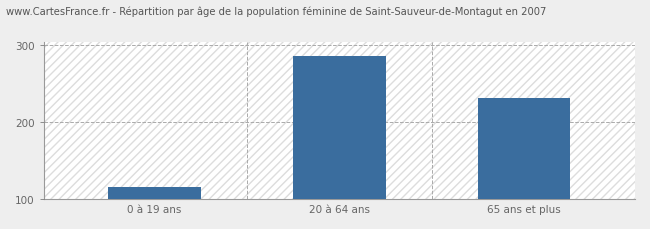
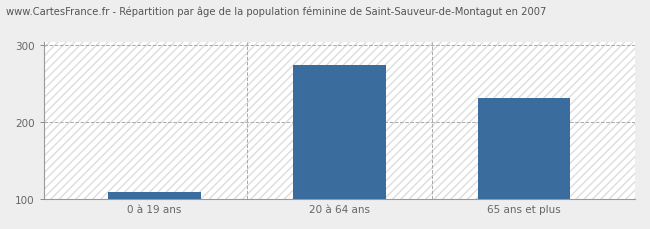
0 à 19 ans: 116 -> 109
20 à 64 ans: 286 -> 275
